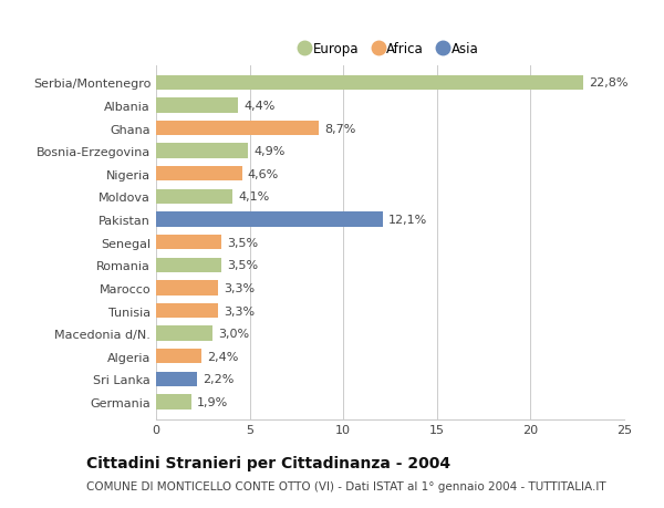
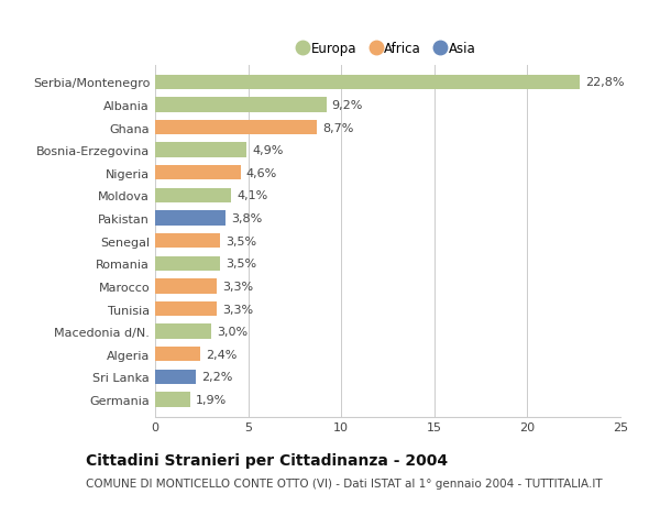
Albania: 4,4% -> 9,2%
Pakistan: 12,1% -> 3,8%
